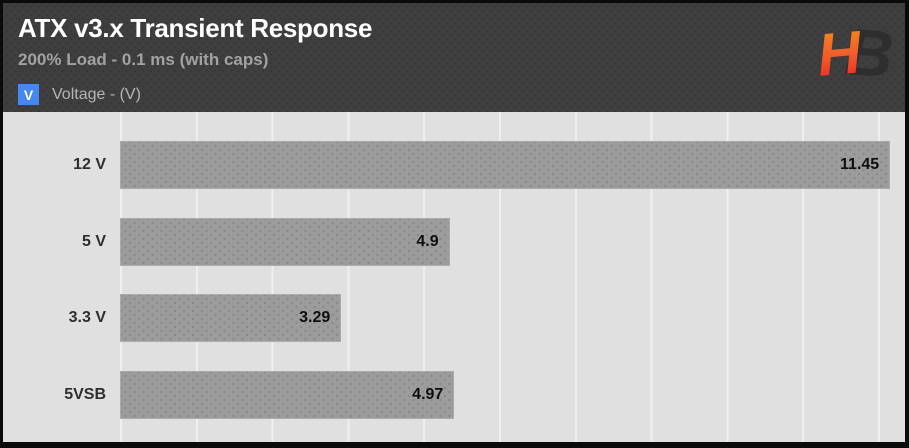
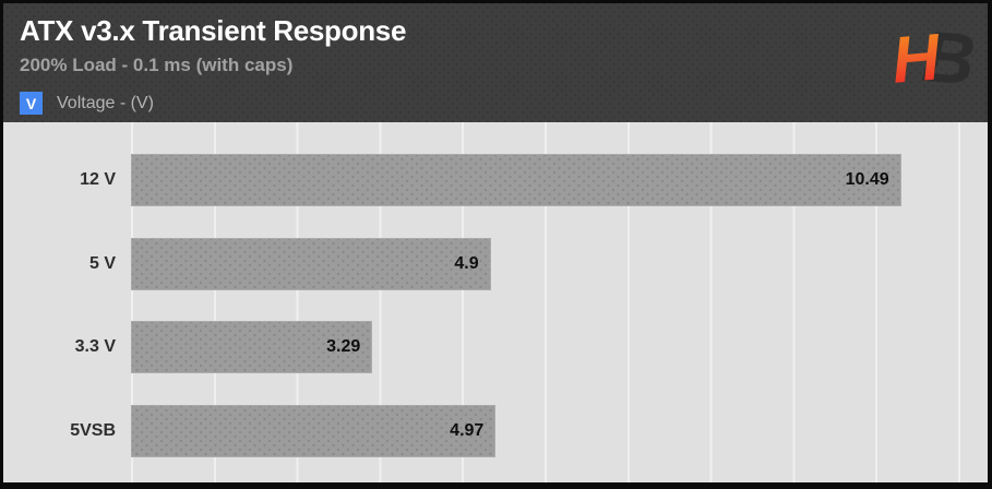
12 V: 11.45 -> 10.49
